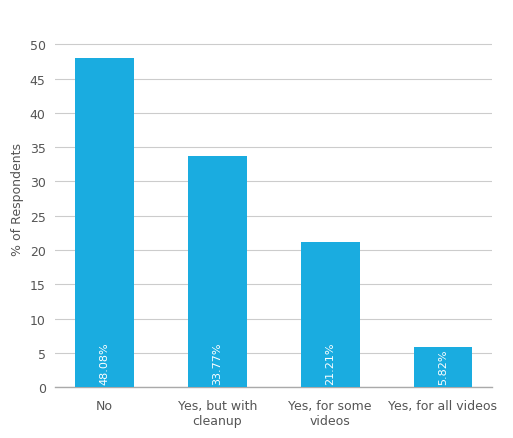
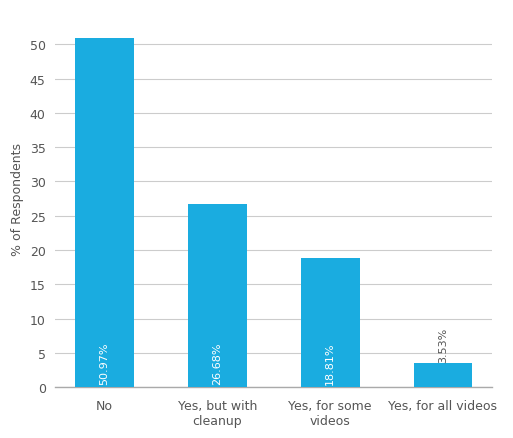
No: 48.08% -> 50.97%
Yes, but with cleanup: 33.77% -> 26.68%
Yes, for some videos: 21.21% -> 18.81%
Yes, for all videos: 5.82% -> 3.53%
